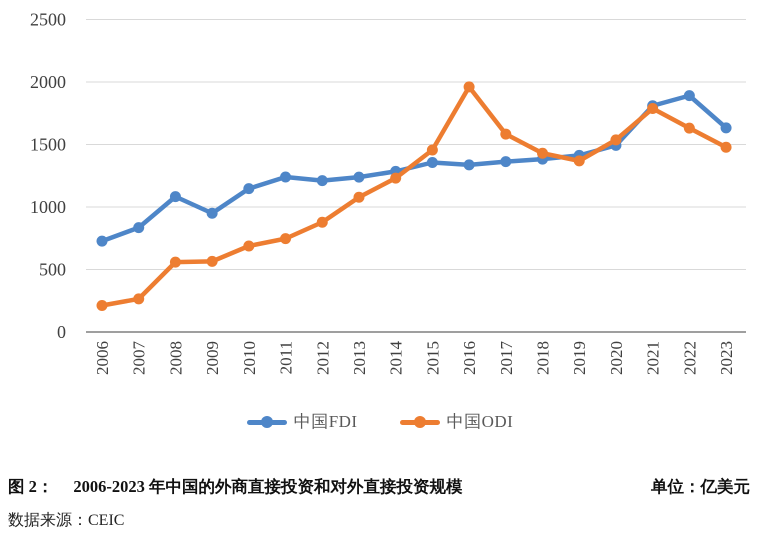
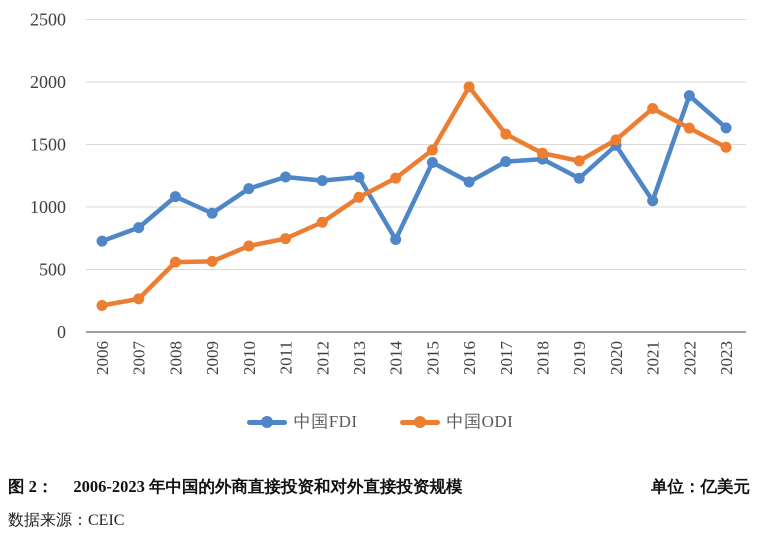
中国FDI/2014: 1280 -> 740
中国FDI/2016: 1340 -> 1200
中国FDI/2019: 1410 -> 1230
中国FDI/2021: 1810 -> 1050
